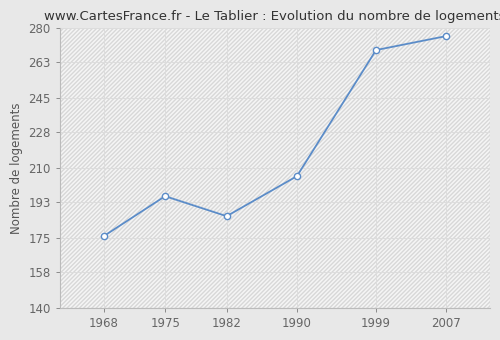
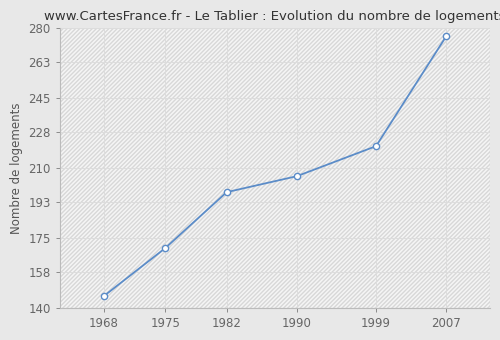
1968: 176 -> 146
1975: 196 -> 170
1982: 186 -> 198
1999: 269 -> 221
